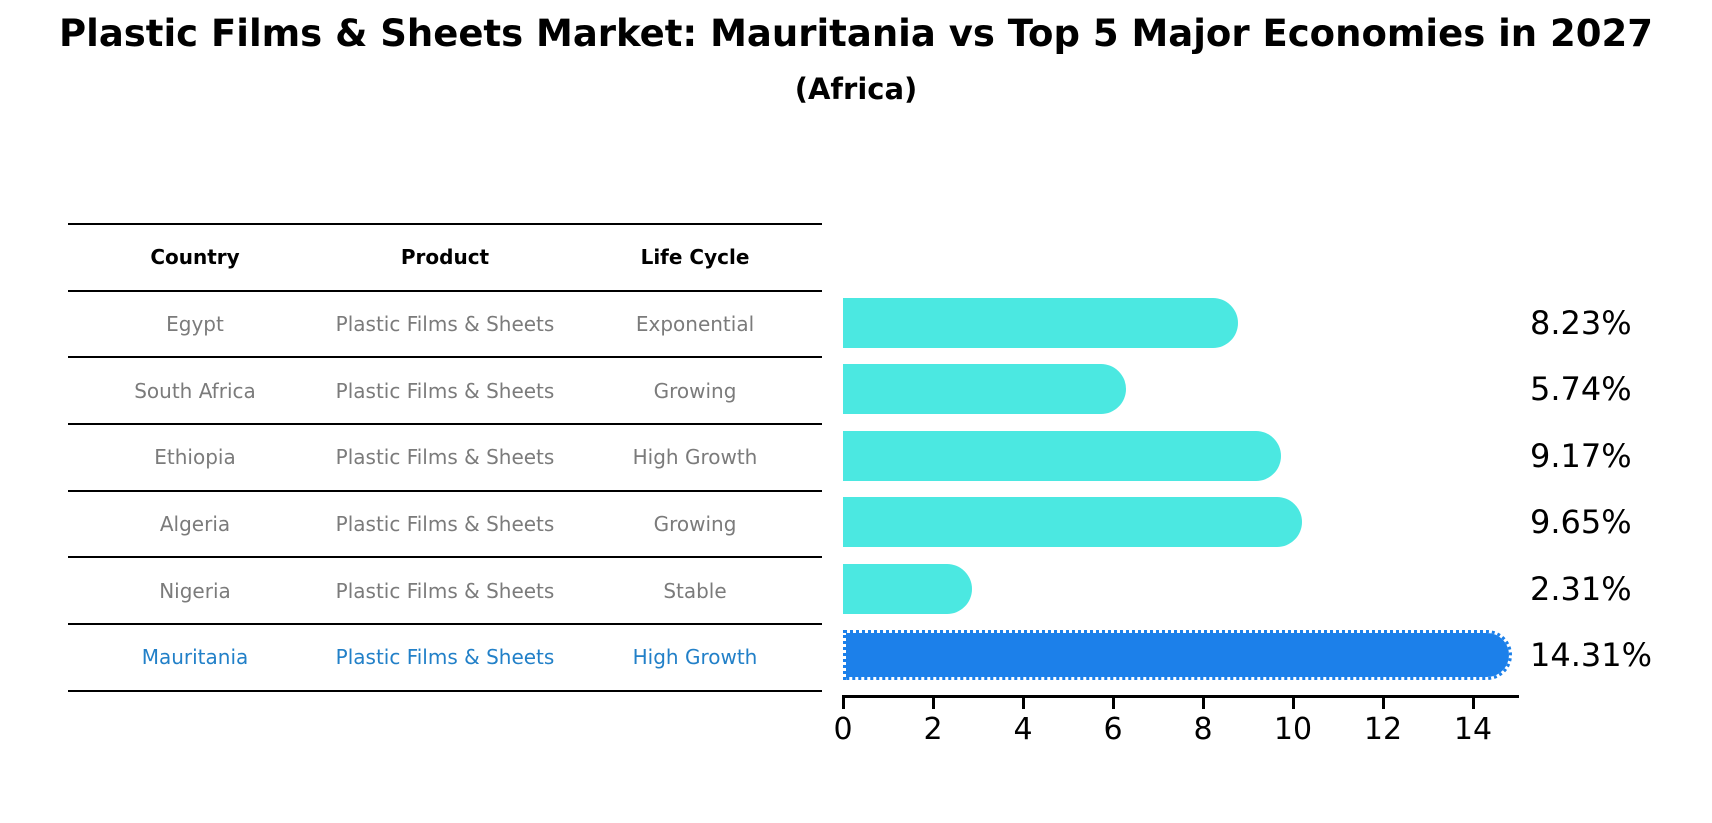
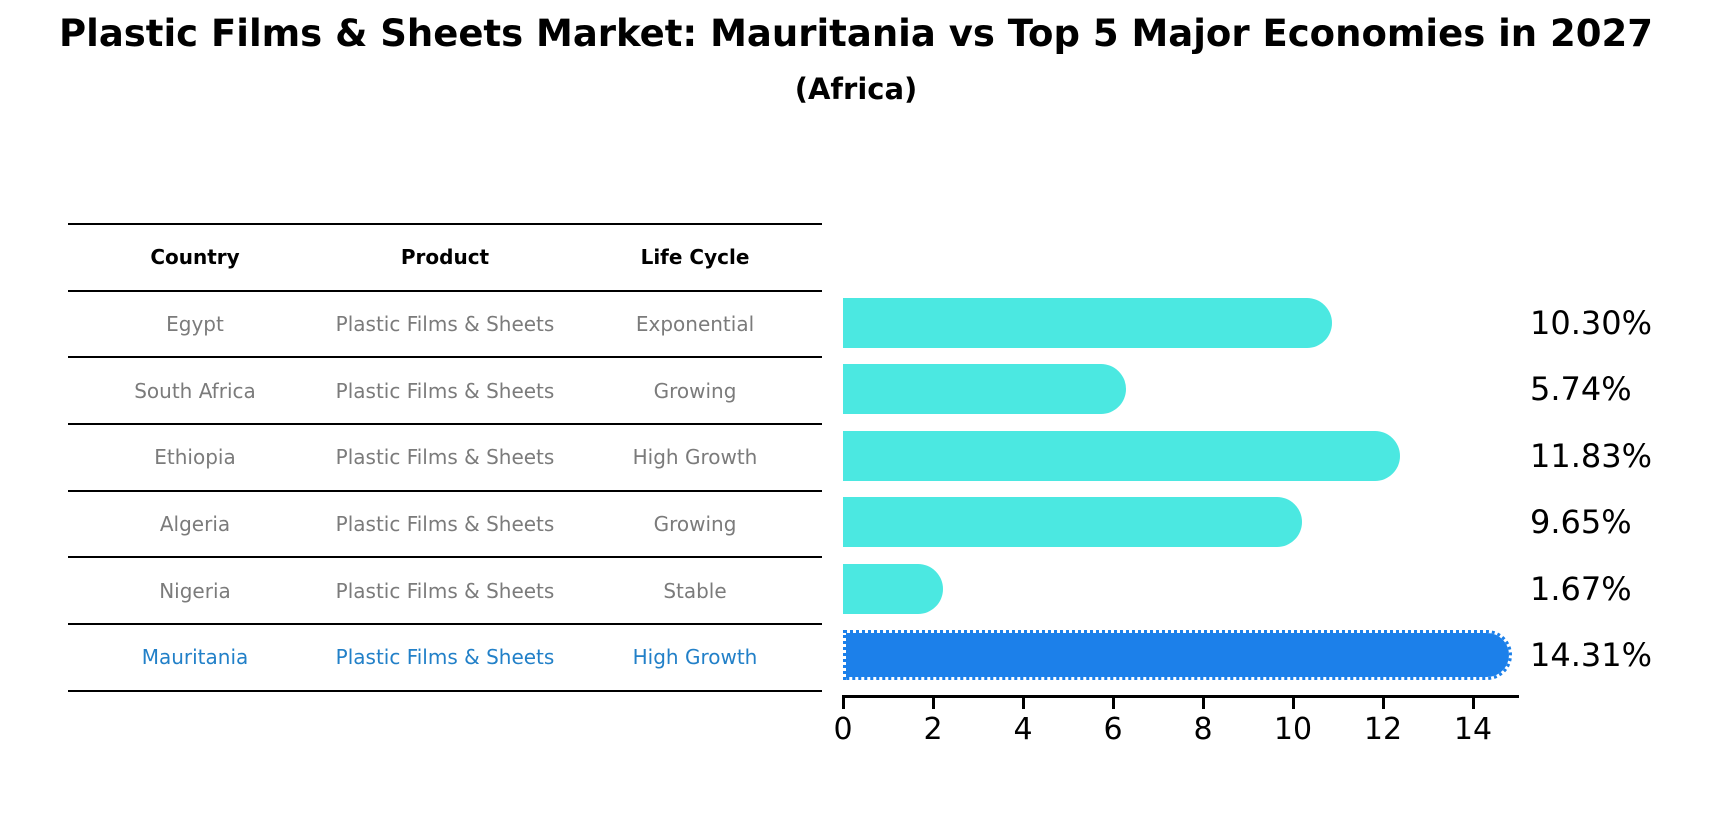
Egypt: 8.23% -> 10.30%
Ethiopia: 9.17% -> 11.83%
Nigeria: 2.31% -> 1.67%
